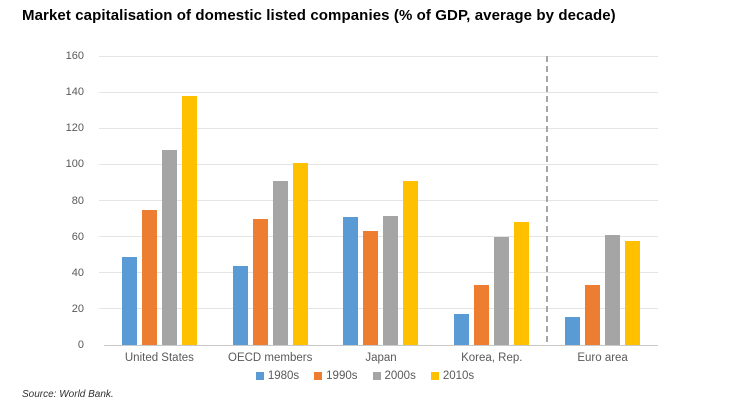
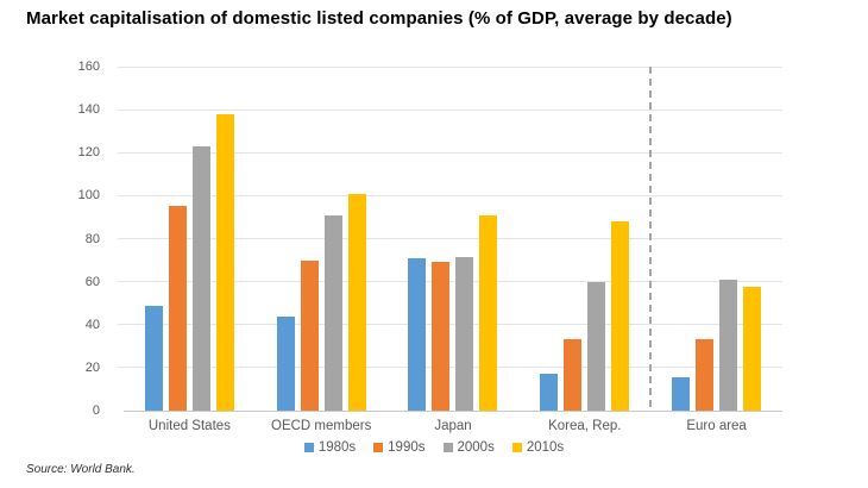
1990s/United States: 75 -> 95
2000s/United States: 108 -> 123
1990s/Japan: 63 -> 69
2010s/Korea, Rep.: 68 -> 88
